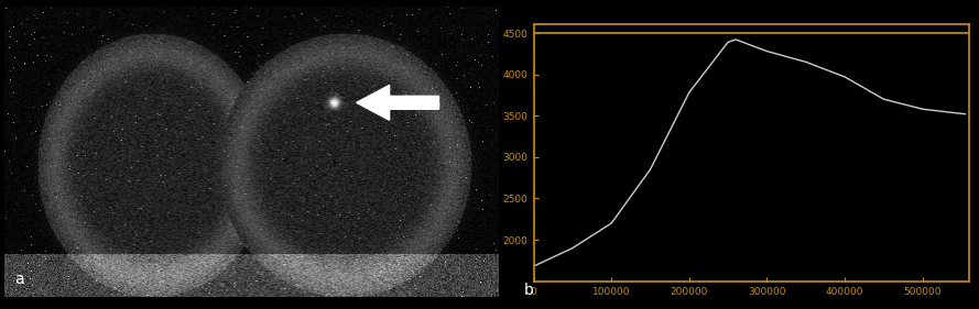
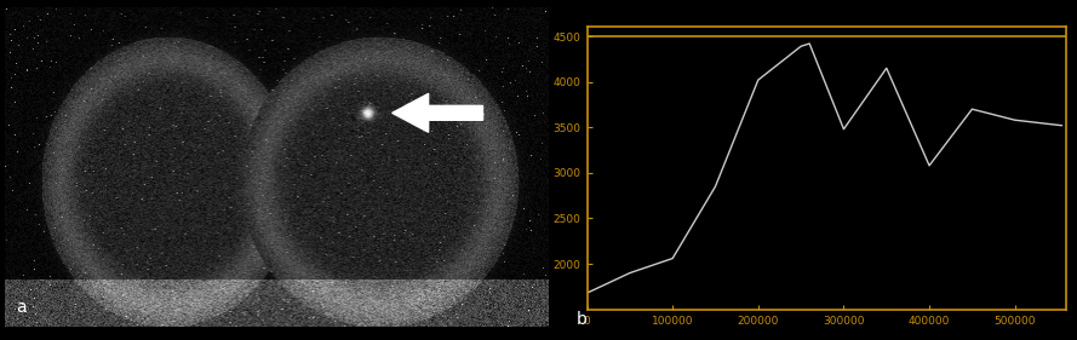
100000: 2200 -> 2060
200000: 3780 -> 4020
300000: 4280 -> 3480
400000: 3970 -> 3080
